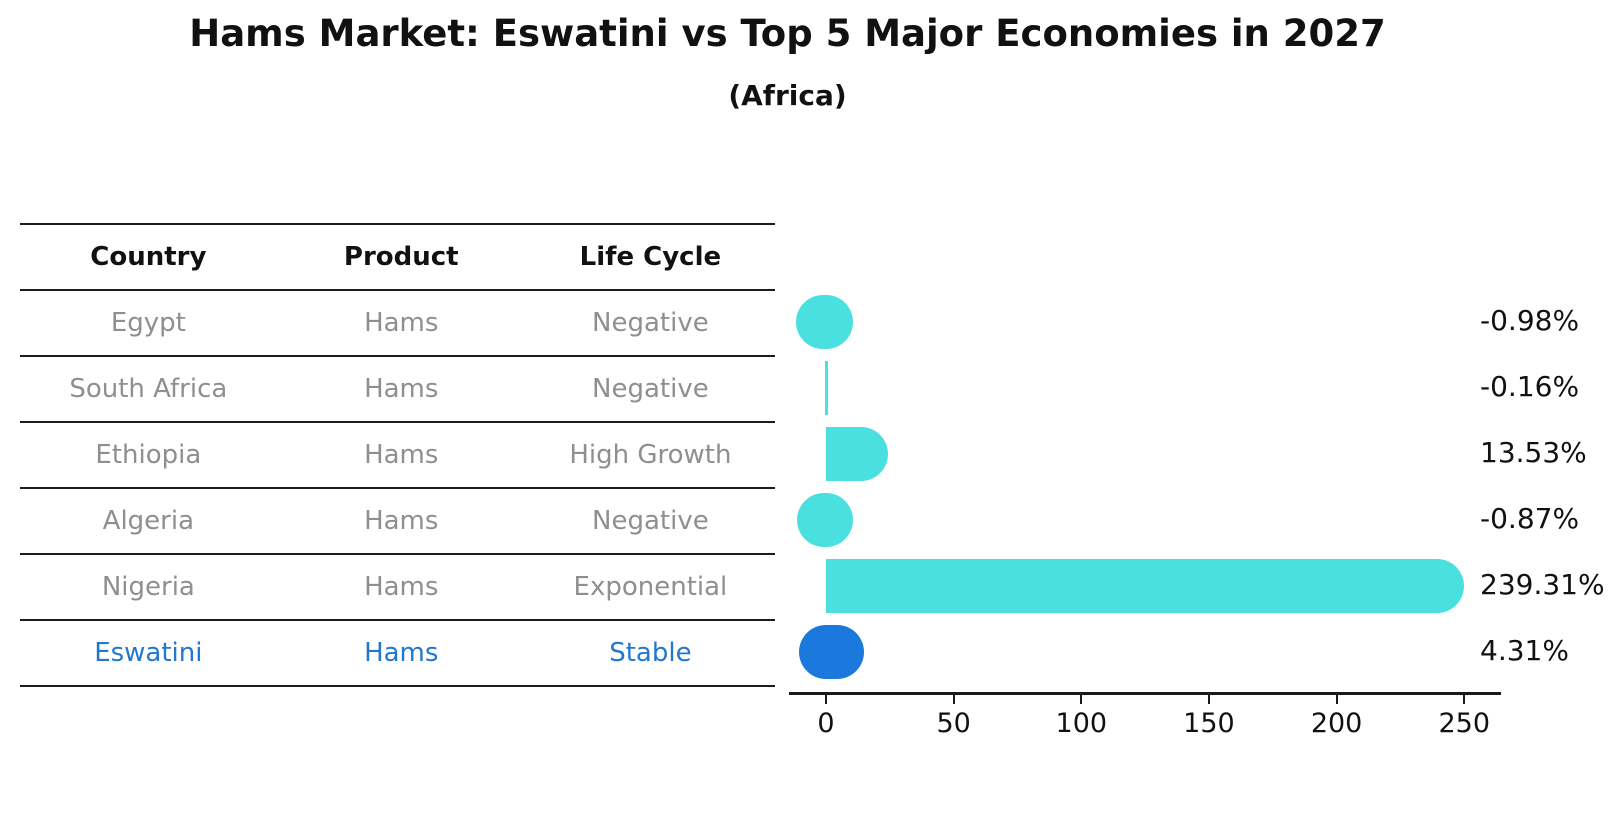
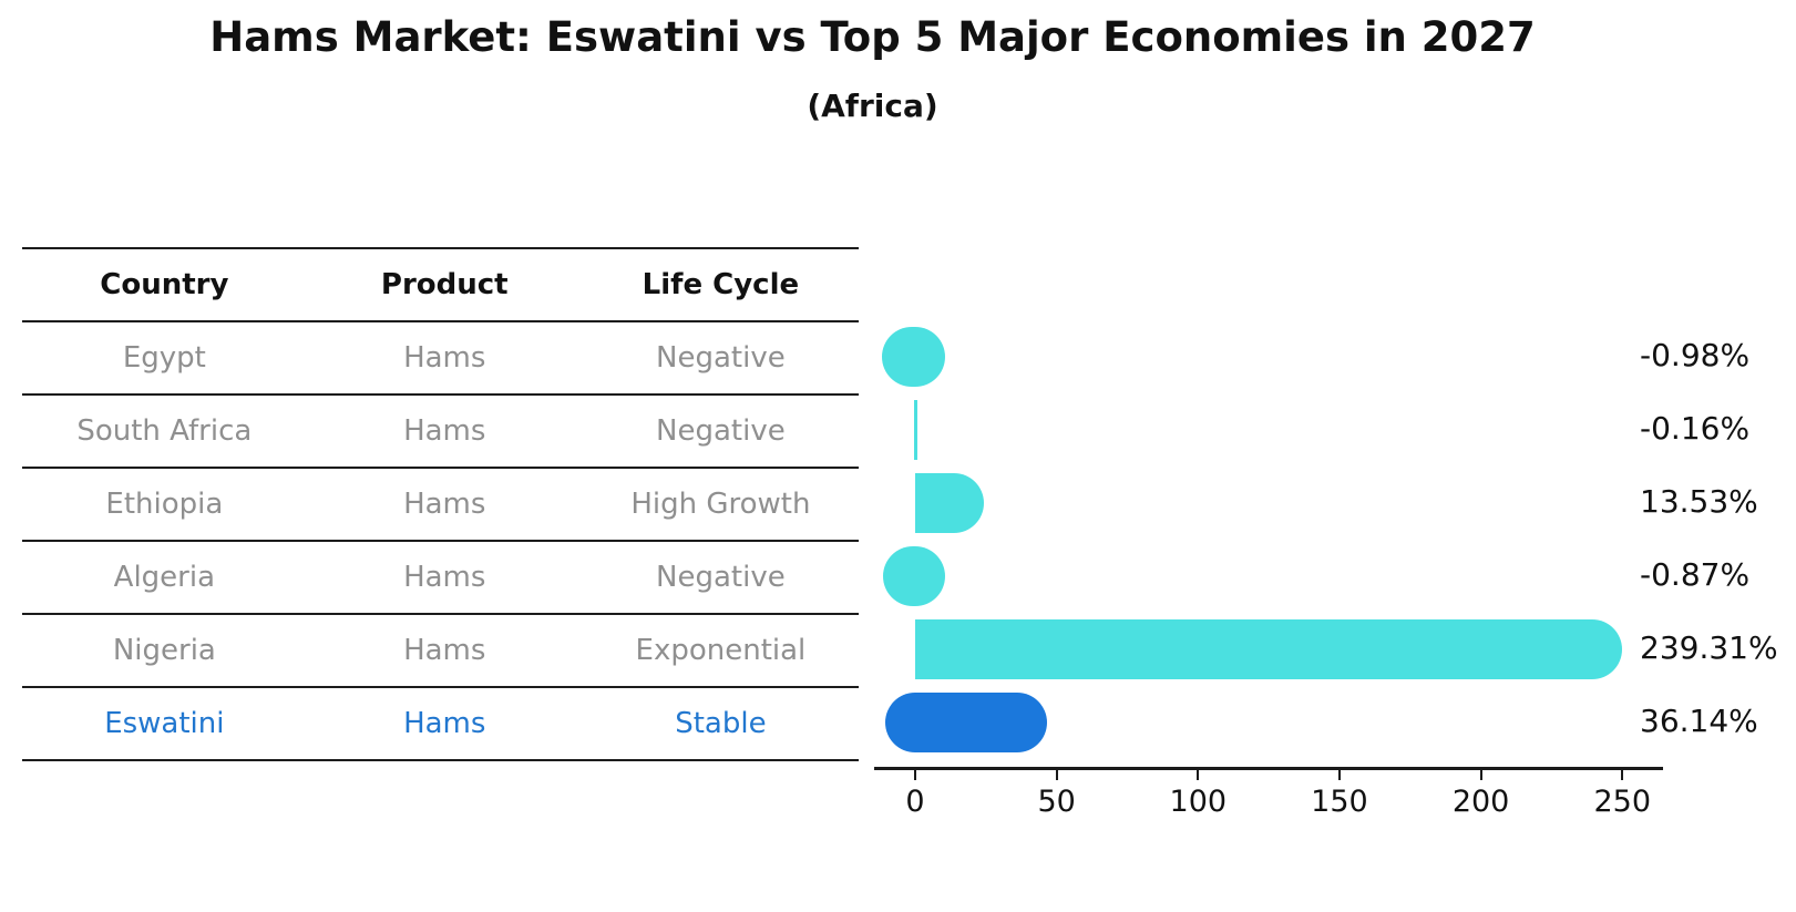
Eswatini: 4.31% -> 36.14%
